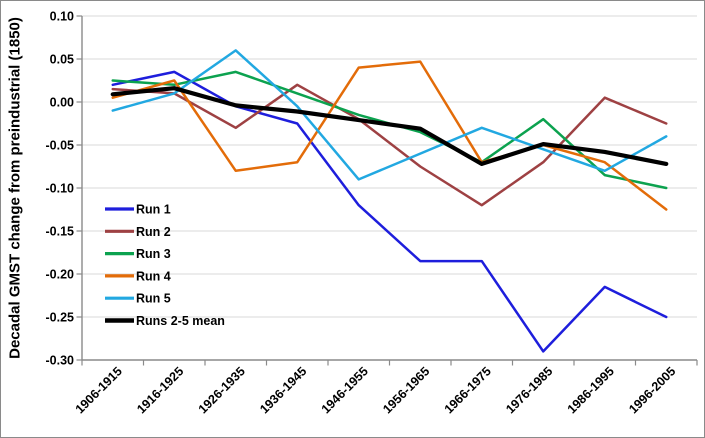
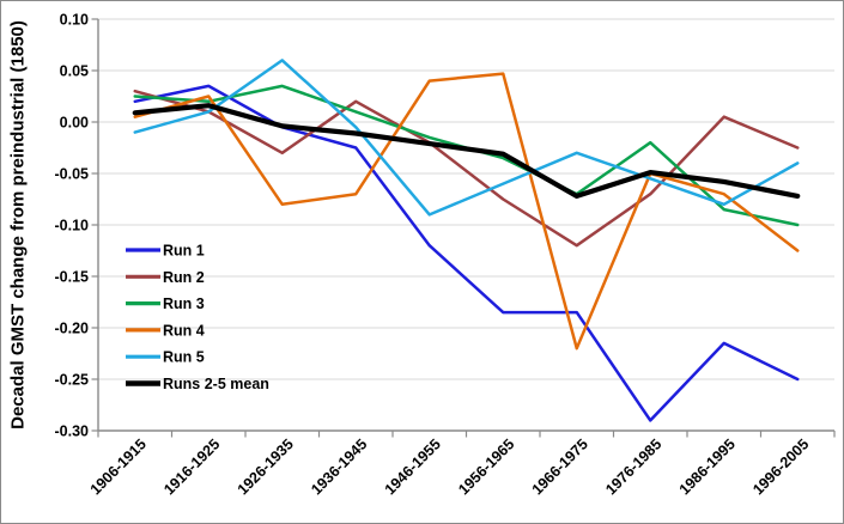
Run 2/1906-1915: 0.01 -> 0.03
Run 4/1966-1975: -0.07 -> -0.22
